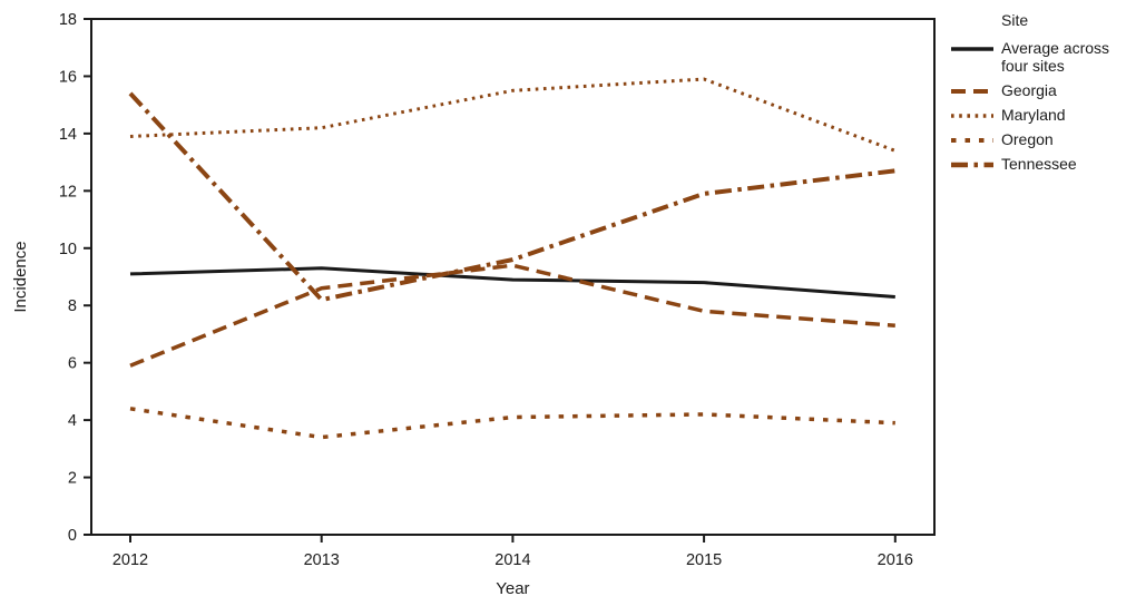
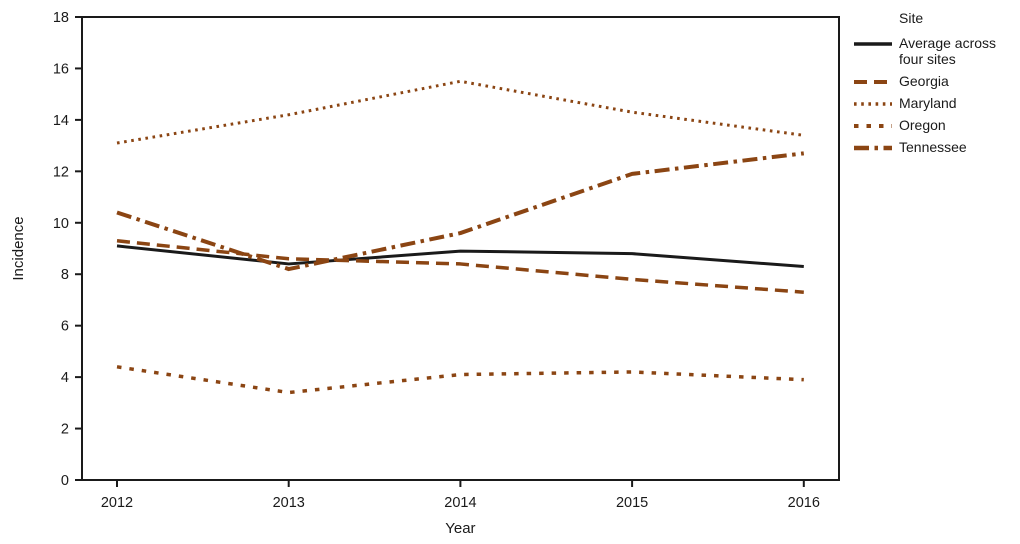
Georgia/2012: 5.9 -> 9.3
Maryland/2012: 13.9 -> 13.1
Tennessee/2012: 15.4 -> 10.4
Average across four sites/2013: 9.3 -> 8.4
Georgia/2014: 9.4 -> 8.4
Maryland/2015: 15.9 -> 14.3
